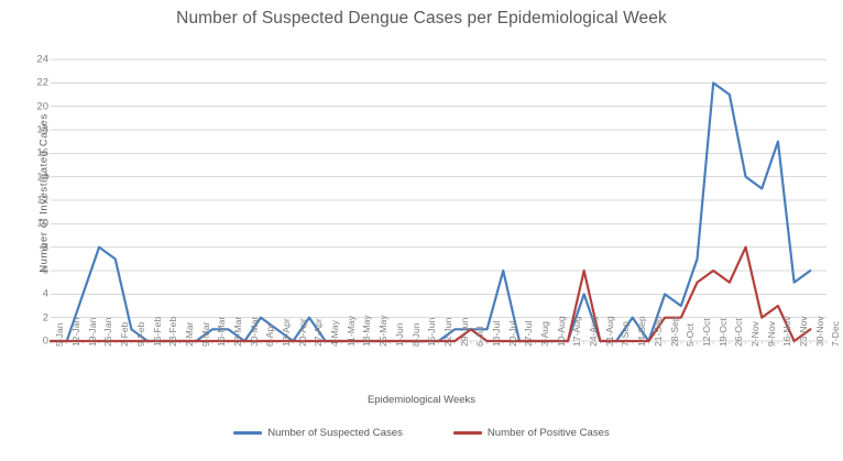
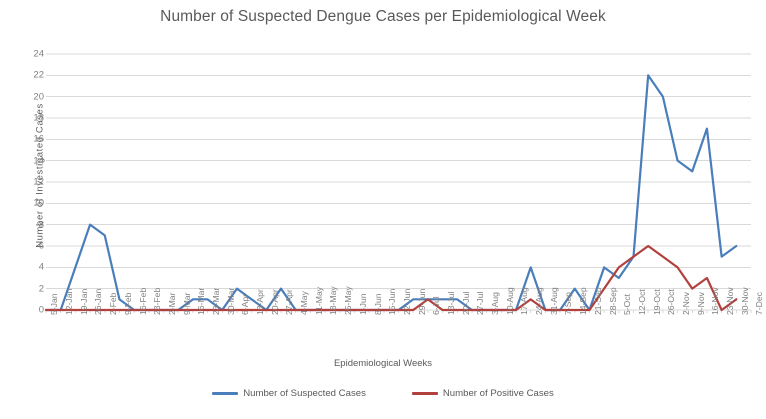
Number of Suspected Cases/20-Jul: 6 -> 1
Number of Positive Cases/24-Aug: 6 -> 1
Number of Positive Cases/5-Oct: 2 -> 4
Number of Suspected Cases/12-Oct: 7 -> 5
Number of Suspected Cases/26-Oct: 21 -> 20
Number of Positive Cases/2-Nov: 8 -> 4
